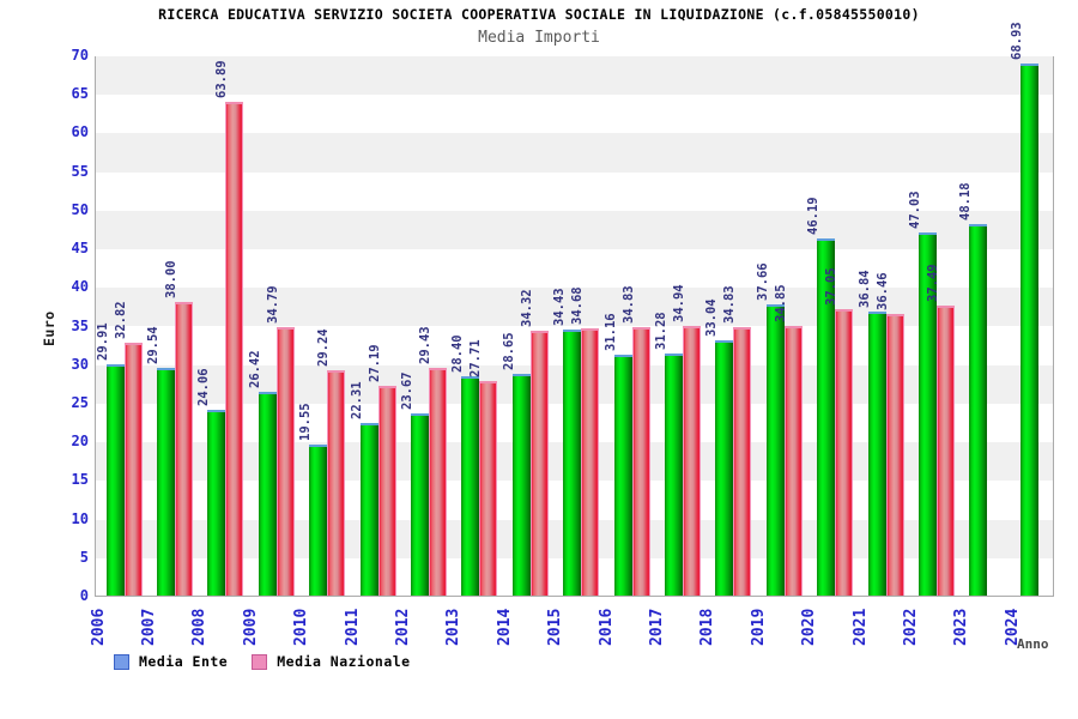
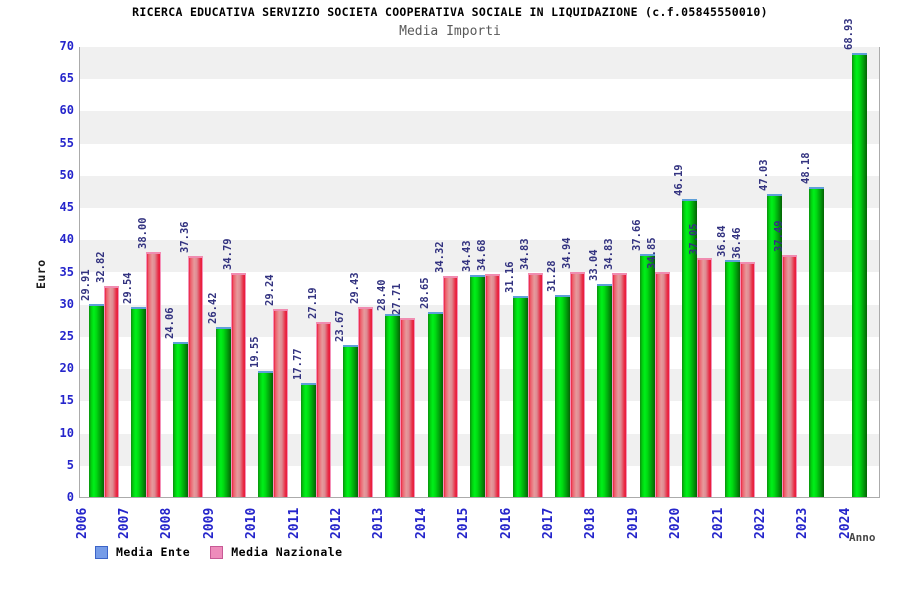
Media Nazionale/2008: 63.89 -> 37.36
Media Ente/2011: 22.31 -> 17.77
